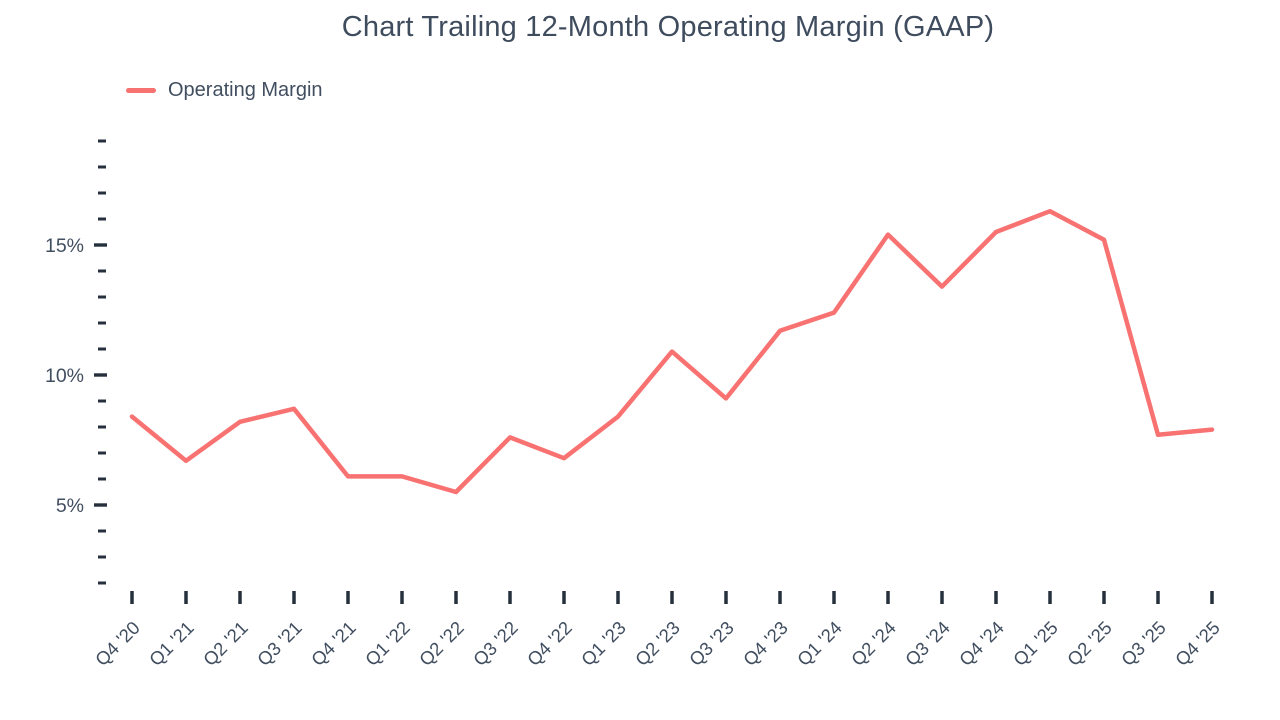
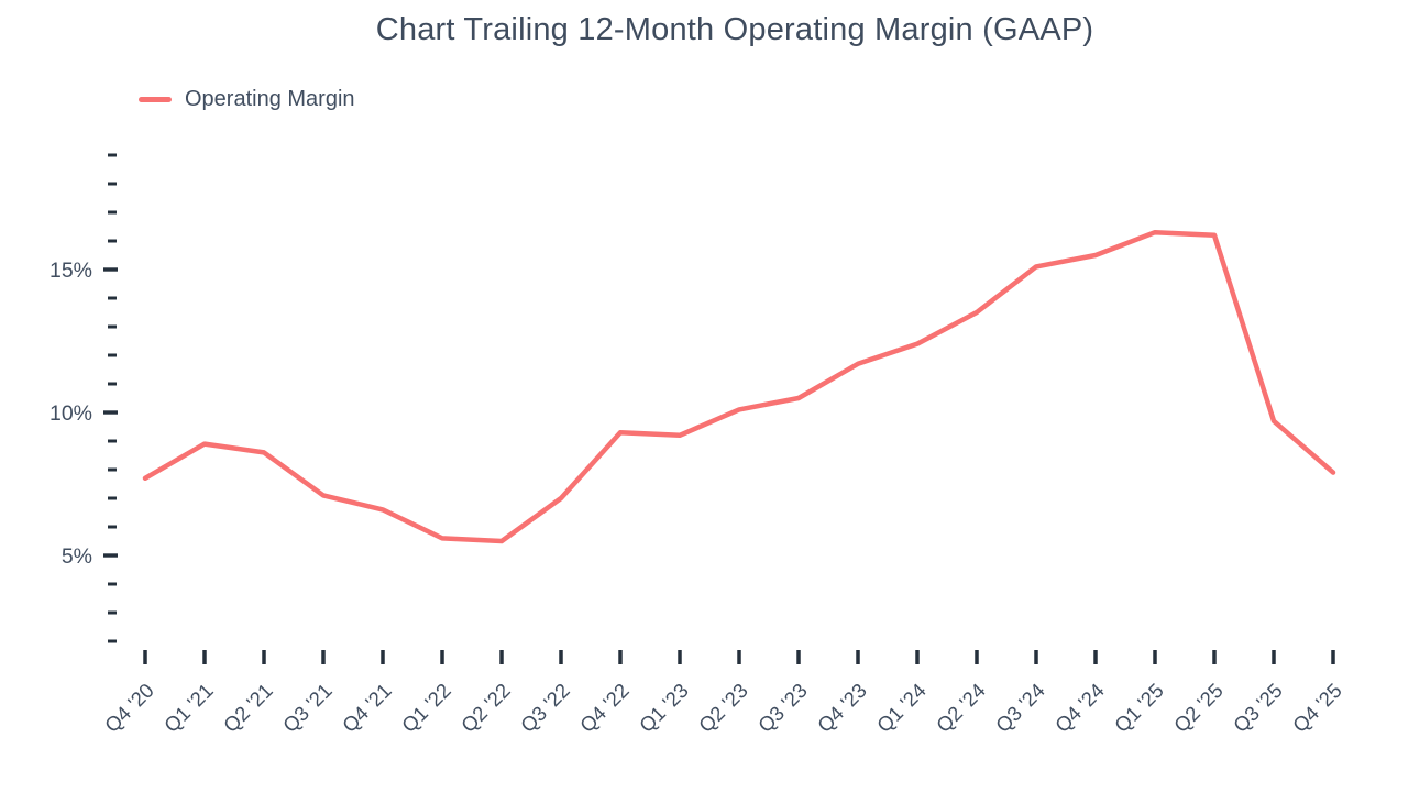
Q4 '20: 8.4% -> 7.7%
Q1 '21: 6.7% -> 8.9%
Q2 '21: 8.2% -> 8.6%
Q3 '21: 8.7% -> 7.1%
Q4 '21: 6.1% -> 6.6%
Q1 '22: 6.1% -> 5.6%
Q3 '22: 7.6% -> 7.0%
Q4 '22: 6.8% -> 9.3%
Q1 '23: 8.4% -> 9.2%
Q2 '23: 10.9% -> 10.1%
Q3 '23: 9.1% -> 10.5%
Q2 '24: 15.4% -> 13.5%
Q3 '24: 13.4% -> 15.1%
Q2 '25: 15.2% -> 16.2%
Q3 '25: 7.7% -> 9.7%
